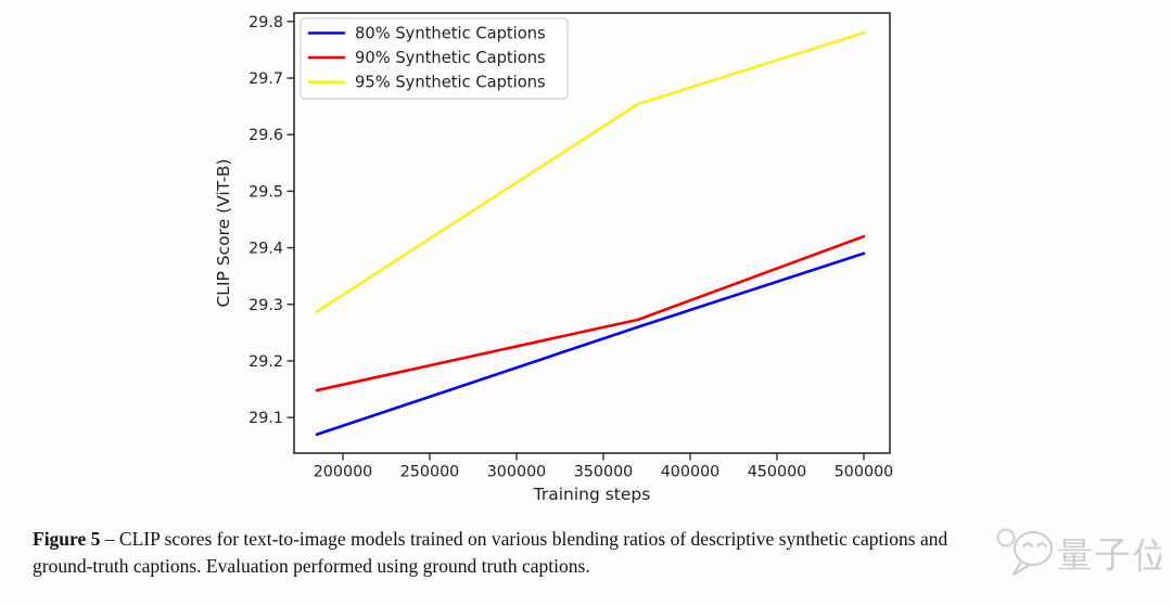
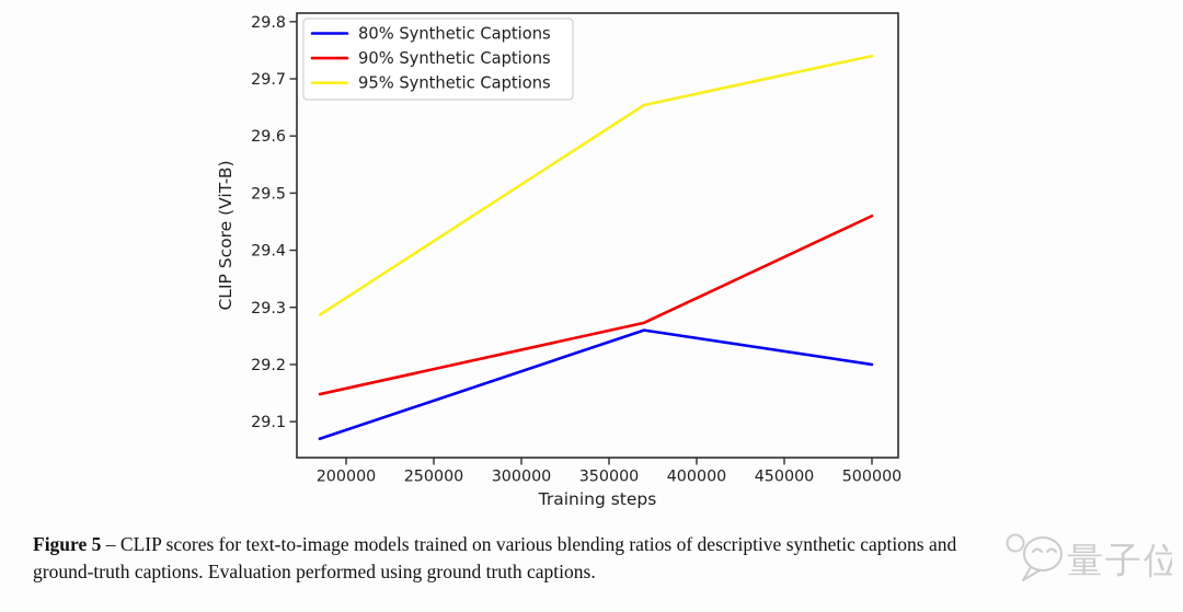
80% Synthetic Captions/500000: 29.39 -> 29.20
90% Synthetic Captions/500000: 29.42 -> 29.46
95% Synthetic Captions/500000: 29.78 -> 29.74
